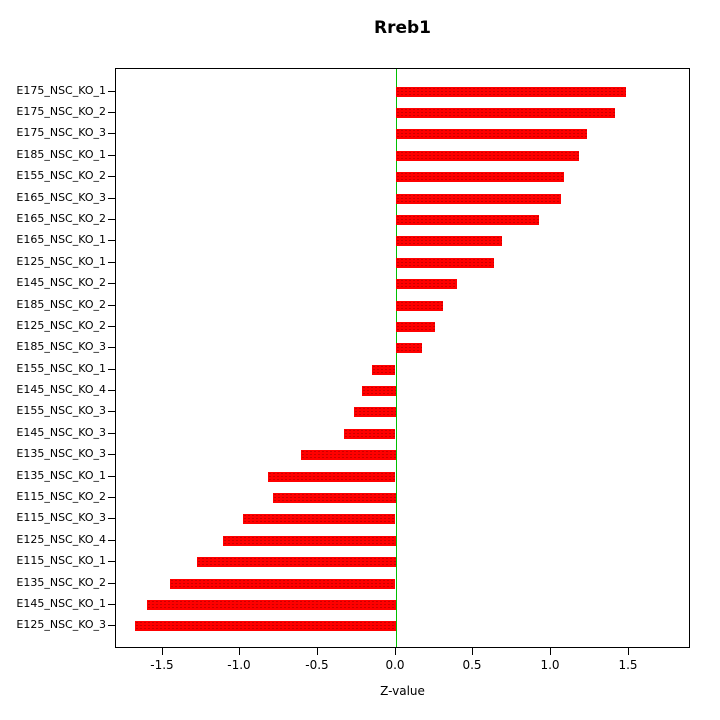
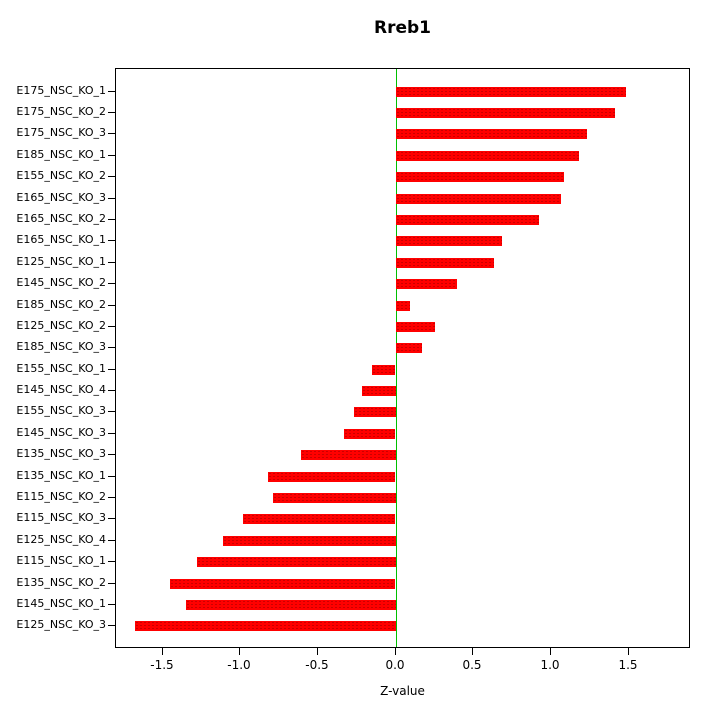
E185_NSC_KO_2: 0.30 -> 0.09
E145_NSC_KO_1: -1.60 -> -1.35
